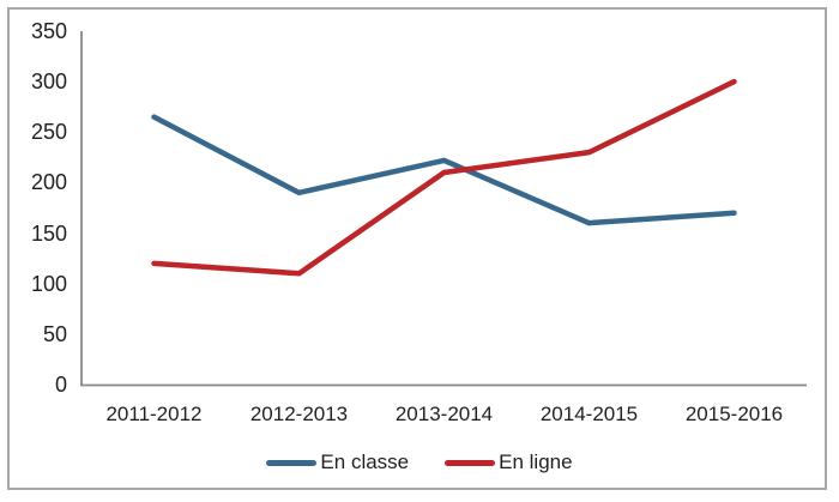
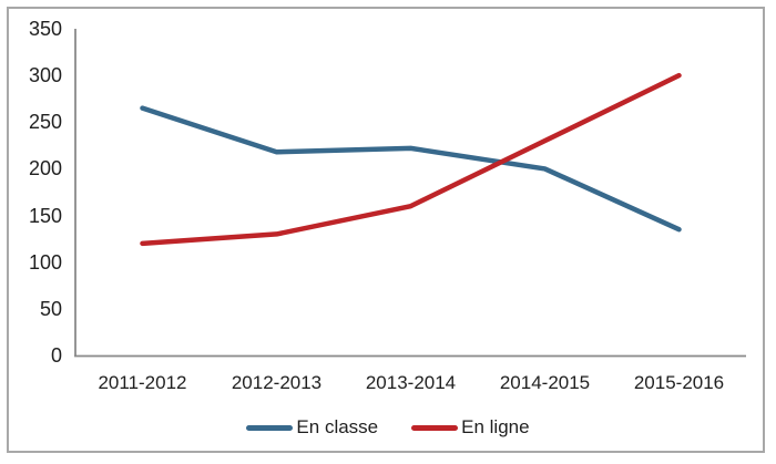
En classe/2012-2013: 190 -> 220
En ligne/2012-2013: 110 -> 130
En ligne/2013-2014: 210 -> 160
En classe/2014-2015: 160 -> 200
En classe/2015-2016: 170 -> 140
